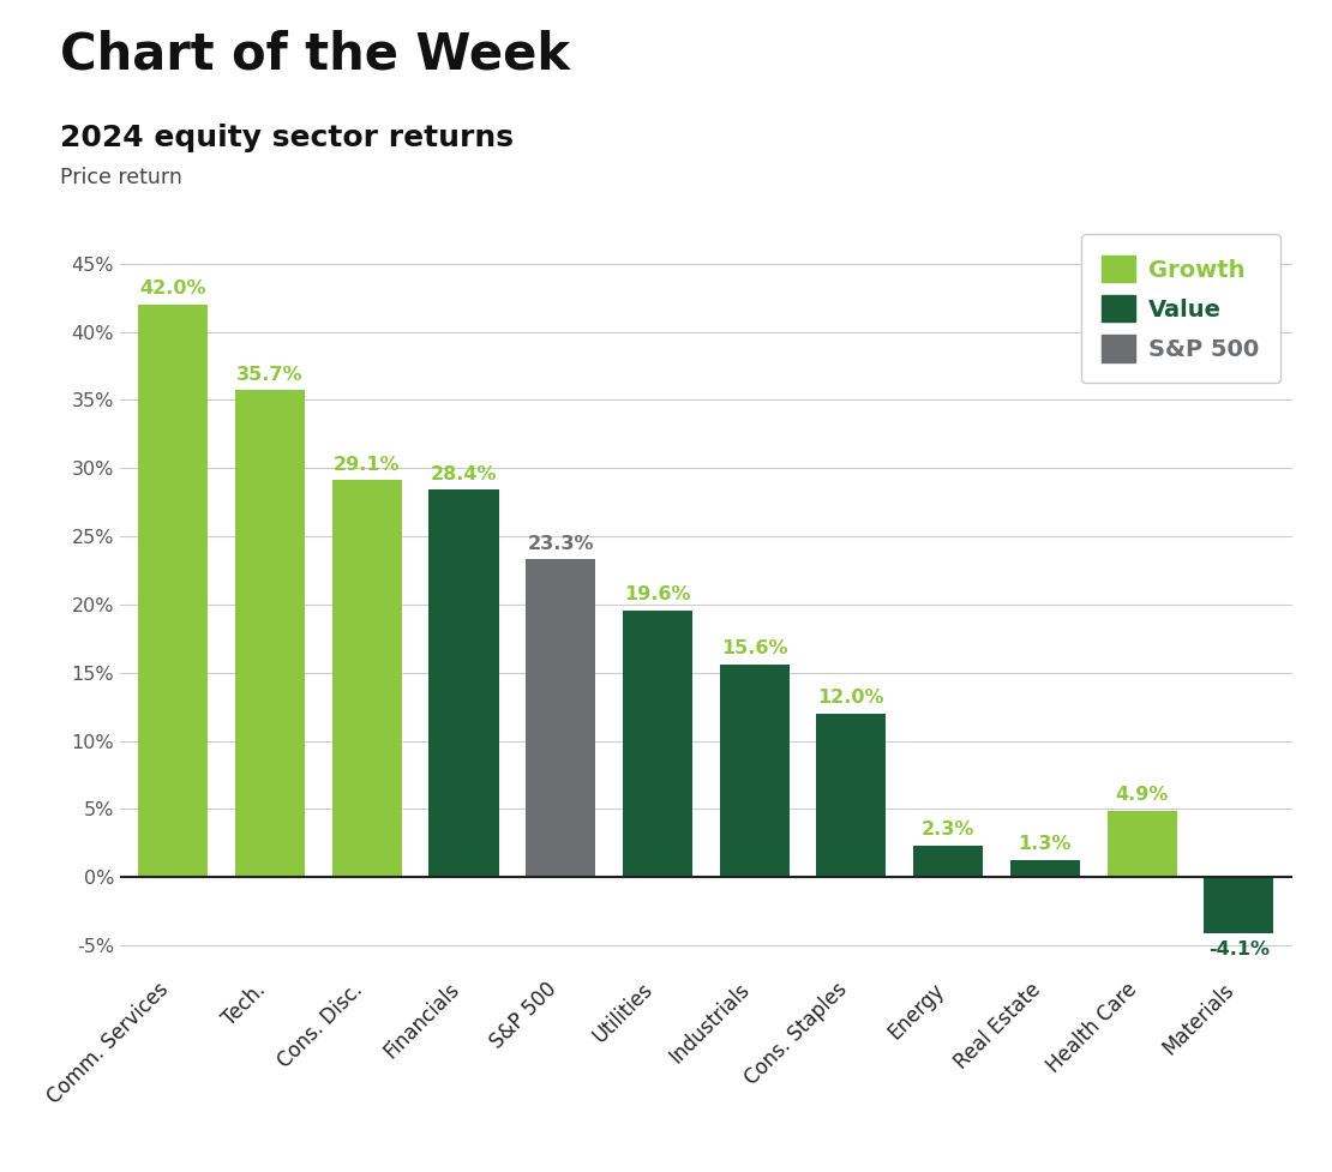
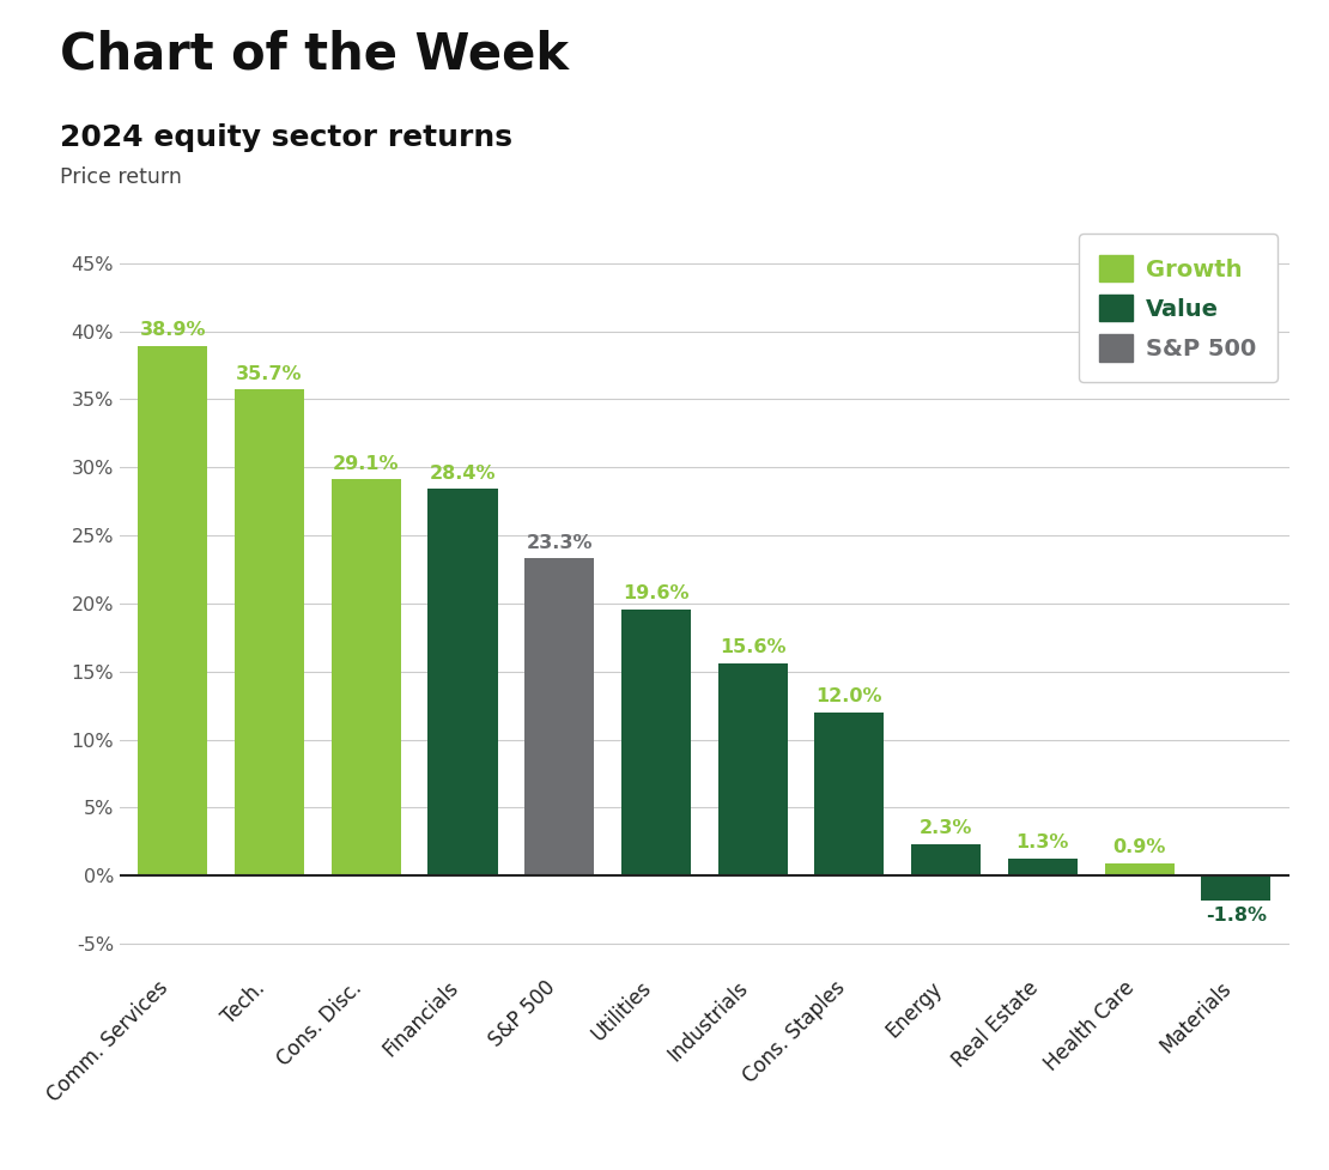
Comm. Services: 42.0% -> 38.9%
Health Care: 4.9% -> 0.9%
Materials: -4.1% -> -1.8%
